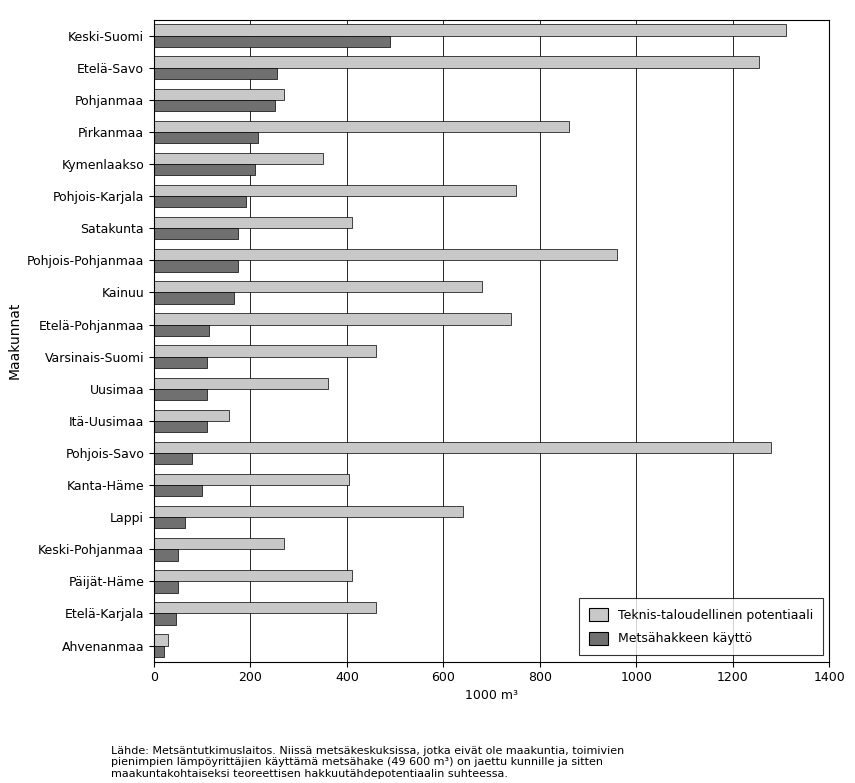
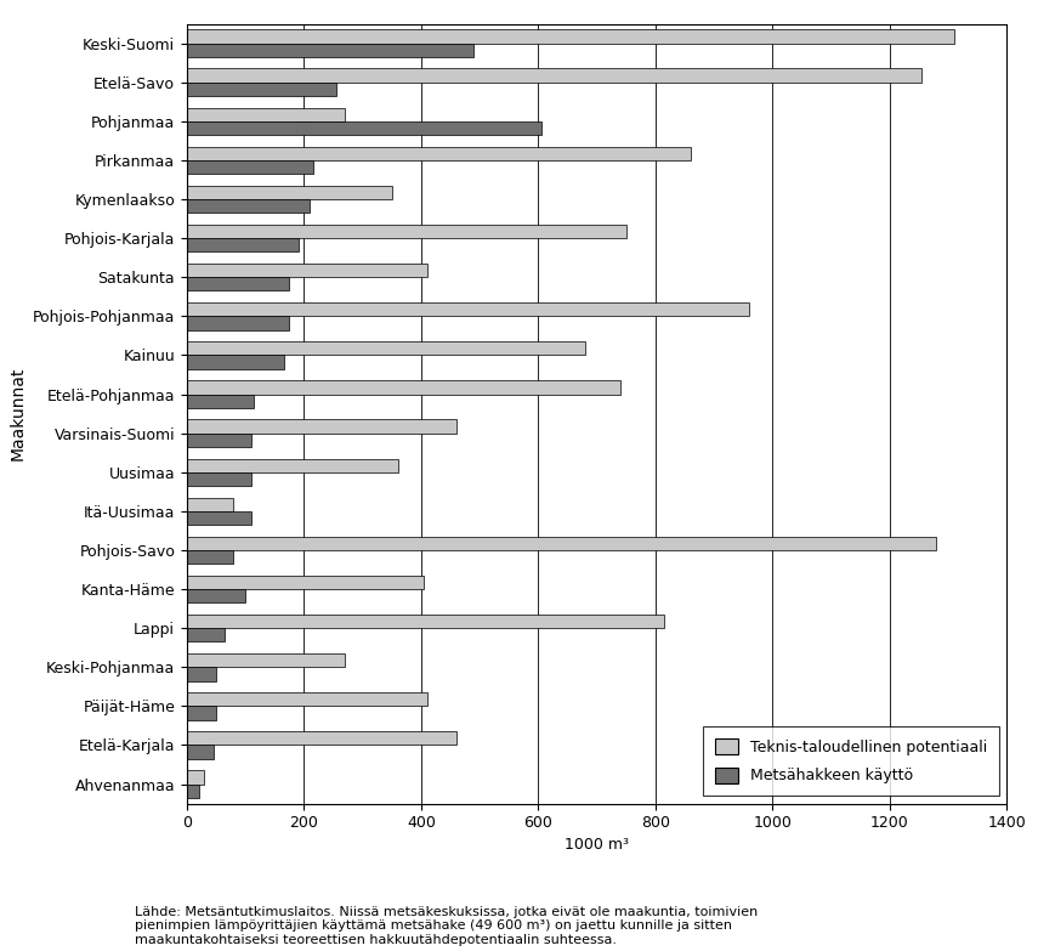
Metsähakkeen käyttö/Pohjanmaa: 250 -> 605
Teknis-taloudellinen potentiaali/Itä-Uusimaa: 155 -> 80
Teknis-taloudellinen potentiaali/Lappi: 640 -> 815
